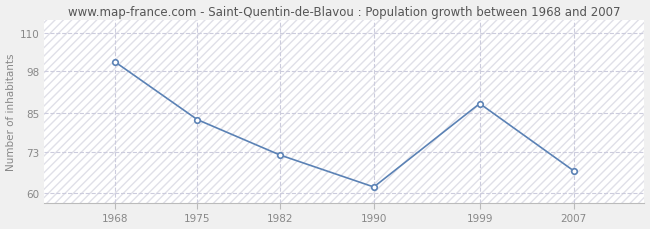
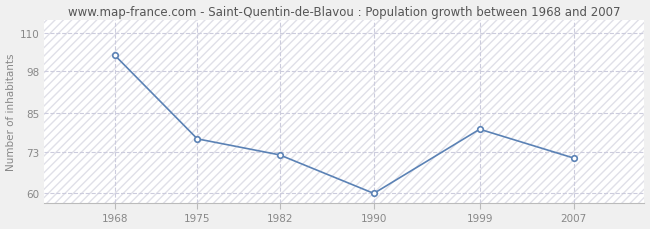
1968: 101 -> 103
1975: 83 -> 77
1990: 62 -> 60
1999: 88 -> 80
2007: 67 -> 71
